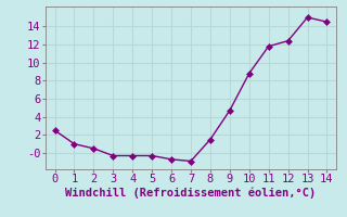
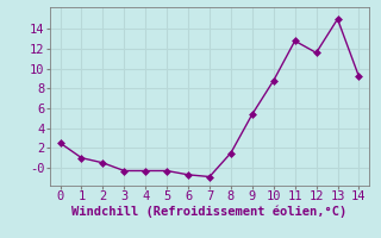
9: 4.7 -> 5.4
11: 11.8 -> 12.8
12: 12.4 -> 11.6
14: 14.5 -> 9.2
